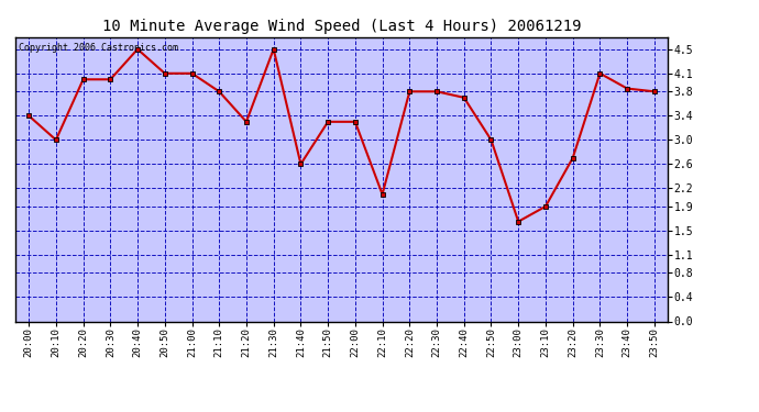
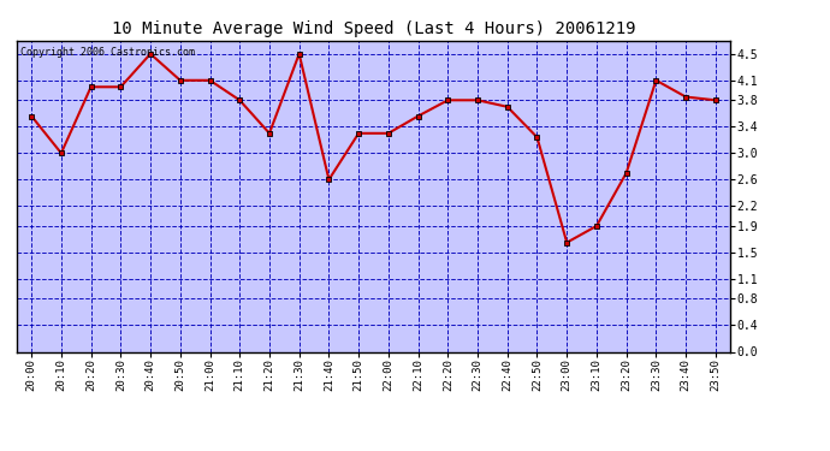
20:00: 3.40 -> 3.56
22:10: 2.10 -> 3.56
22:50: 3.00 -> 3.24
